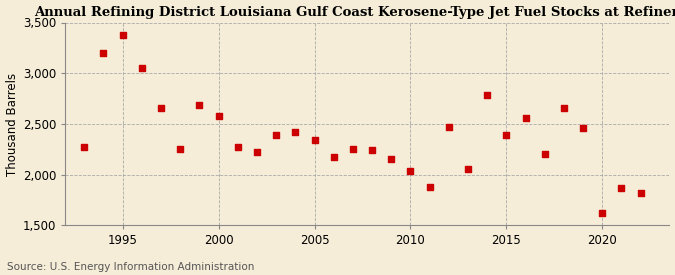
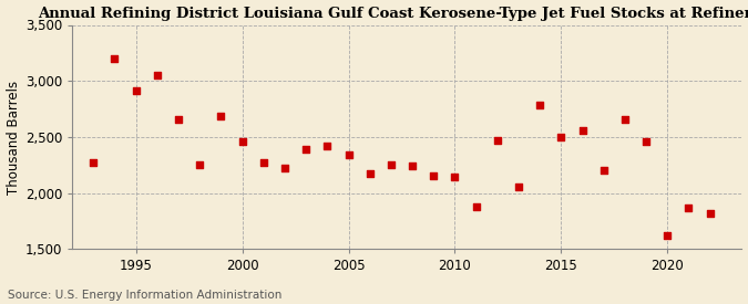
1995: 3,380 -> 2,910
2000: 2,580 -> 2,460
2010: 2,040 -> 2,140
2015: 2,390 -> 2,500
